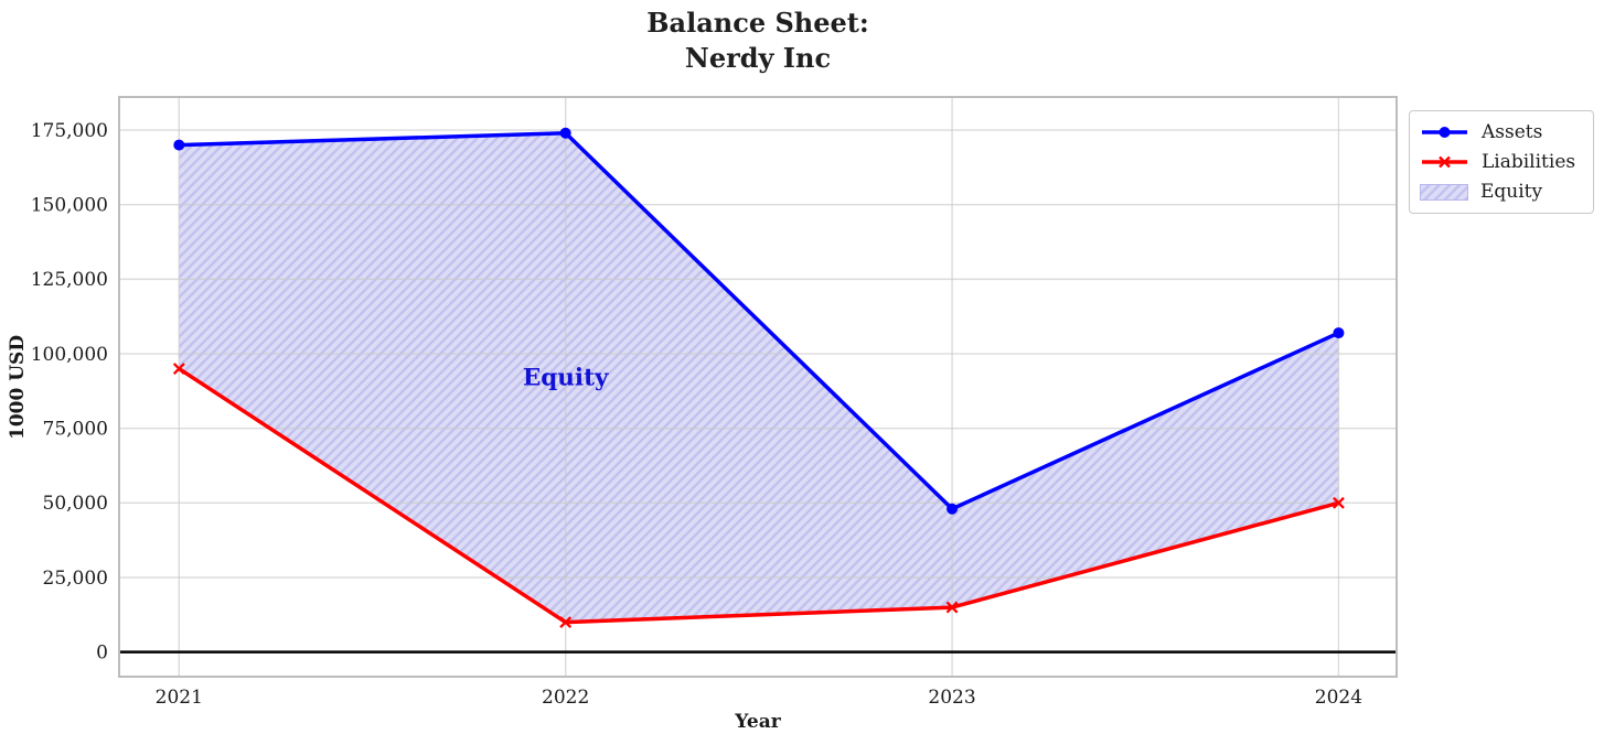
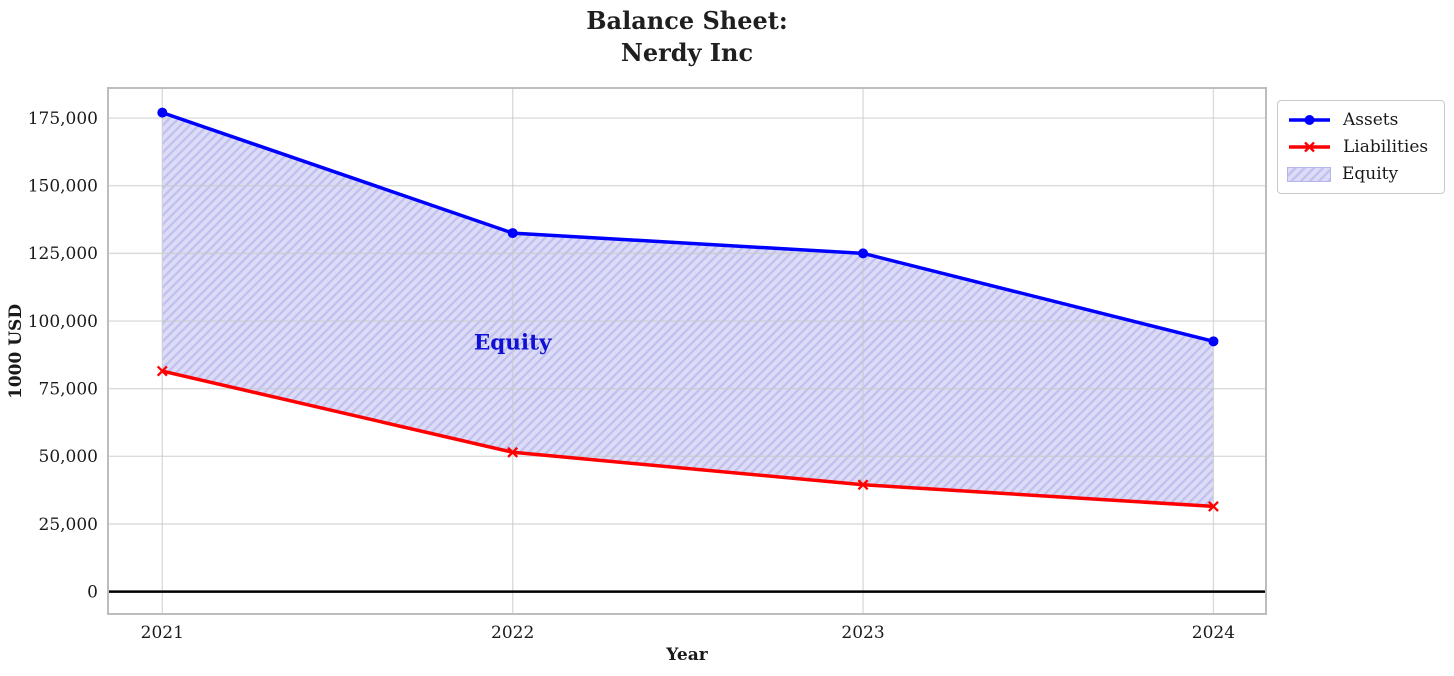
Assets/2021: 170000 -> 177000
Liabilities/2021: 95000 -> 82000
Assets/2022: 174000 -> 132000
Liabilities/2022: 10000 -> 52000
Assets/2023: 48000 -> 125000
Liabilities/2023: 15000 -> 40000
Assets/2024: 107000 -> 92000
Liabilities/2024: 50000 -> 32000
